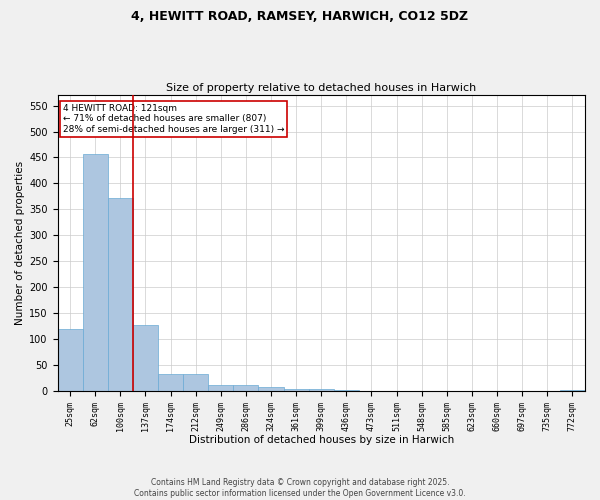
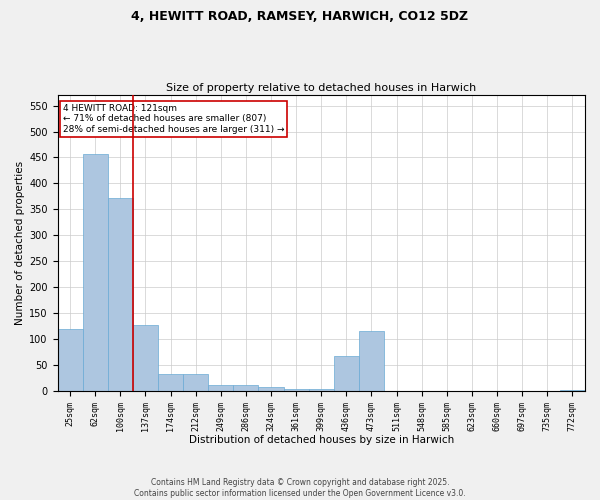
436sqm: 2 -> 68
473sqm: 1 -> 116
